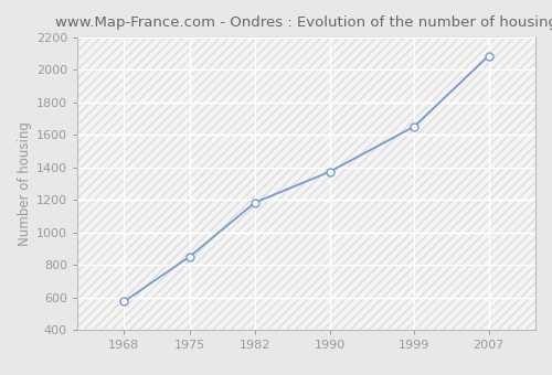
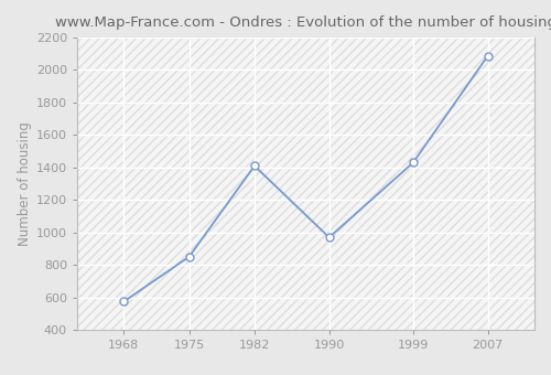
1982: 1180 -> 1410
1990: 1370 -> 970
1999: 1650 -> 1430
